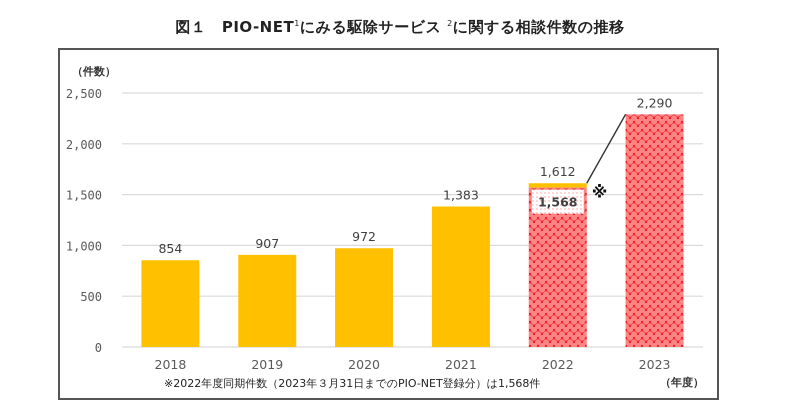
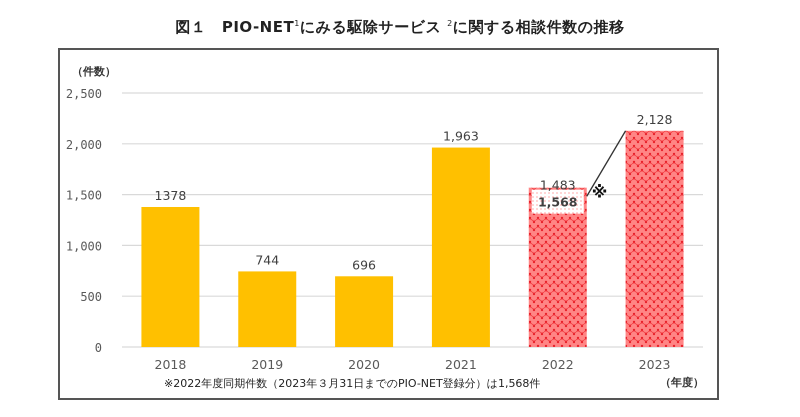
2018: 854 -> 1378
2019: 907 -> 744
2020: 972 -> 696
2021: 1,383 -> 1,963
2022: 1,612 -> 1,483
2023: 2,290 -> 2,128
